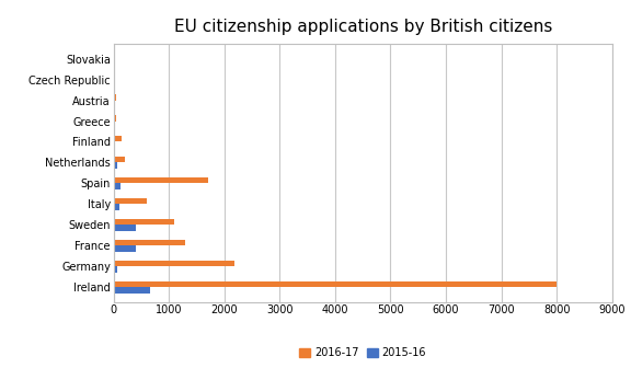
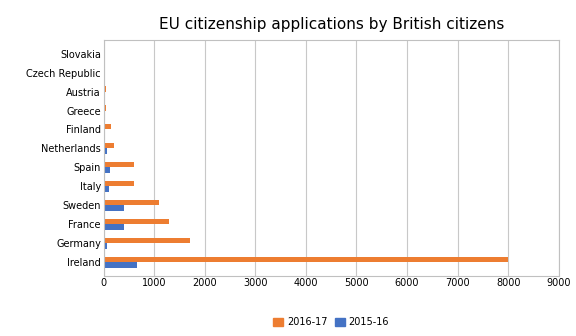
2016-17/Spain: 1700 -> 600
2016-17/Germany: 2180 -> 1700
